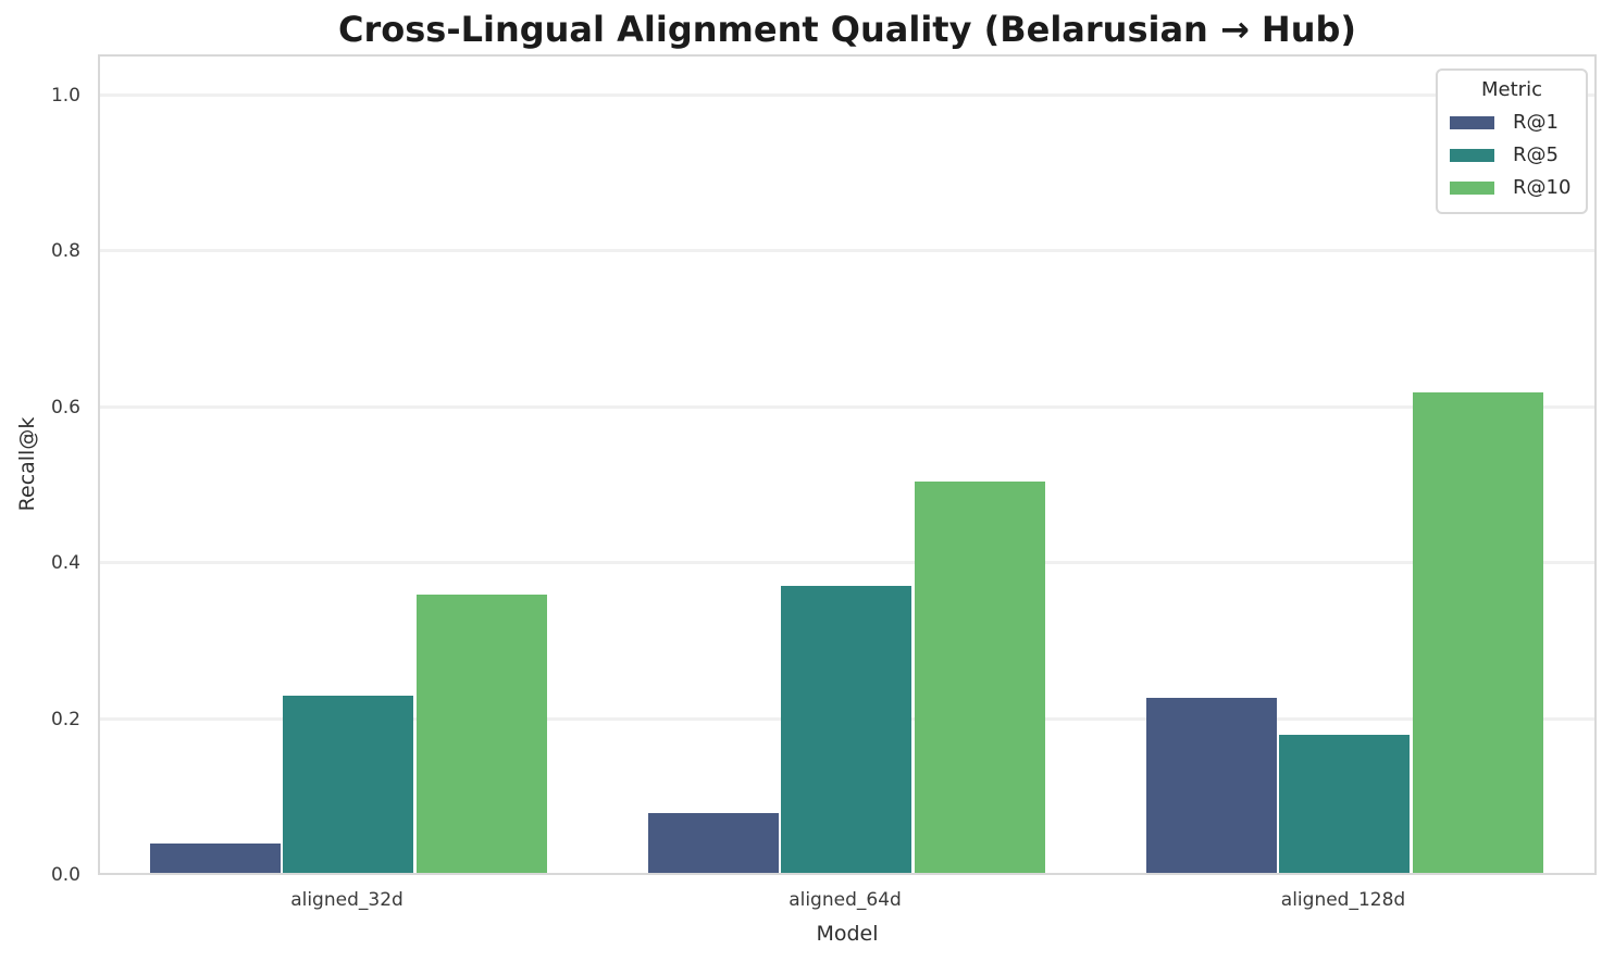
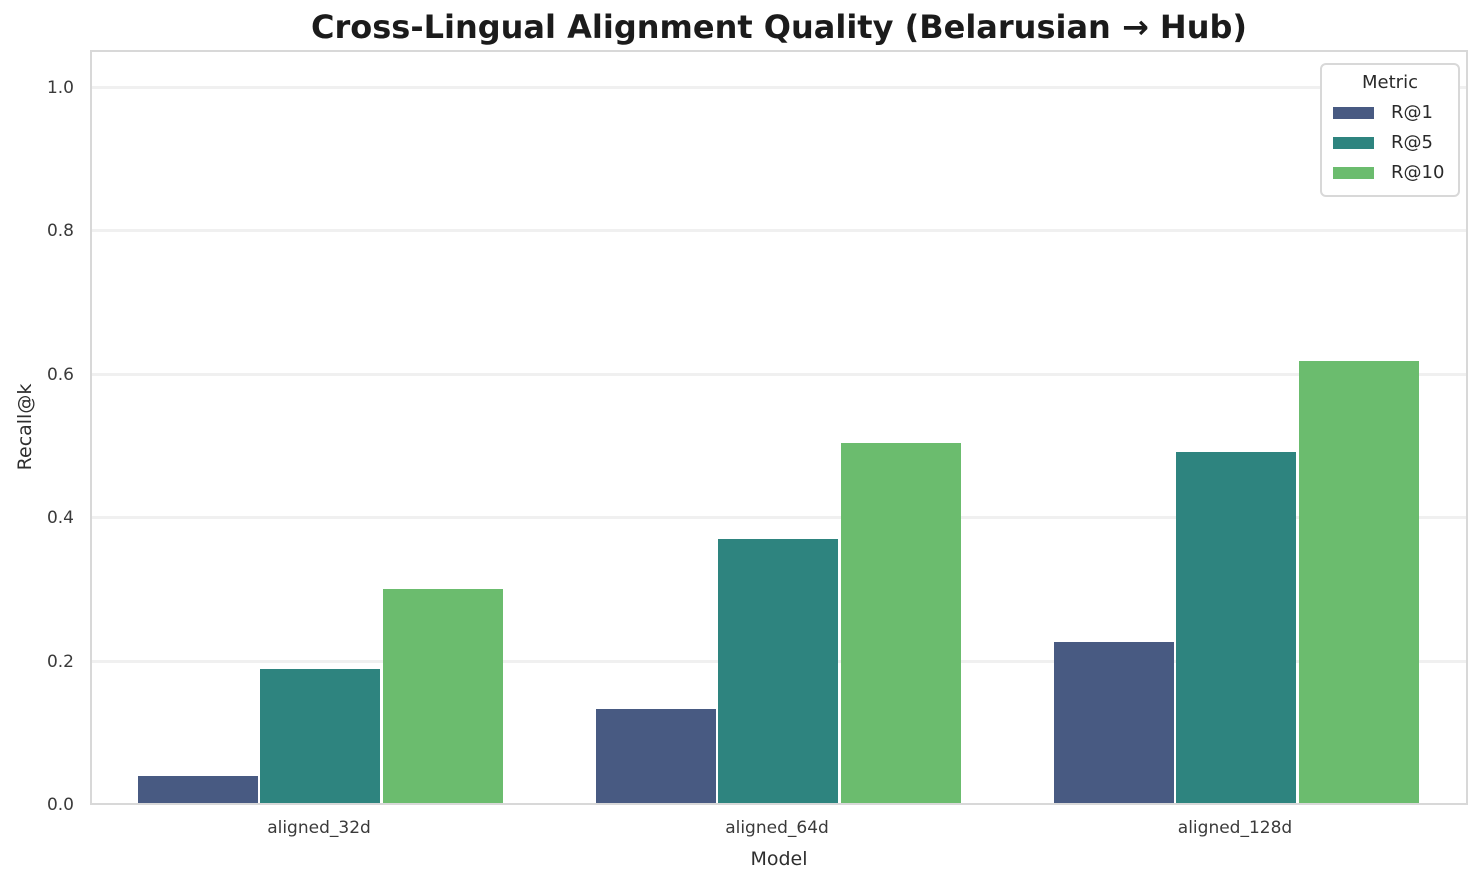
R@5/aligned_32d: 0.23 -> 0.19
R@10/aligned_32d: 0.36 -> 0.30
R@1/aligned_64d: 0.08 -> 0.13
R@5/aligned_128d: 0.18 -> 0.49
